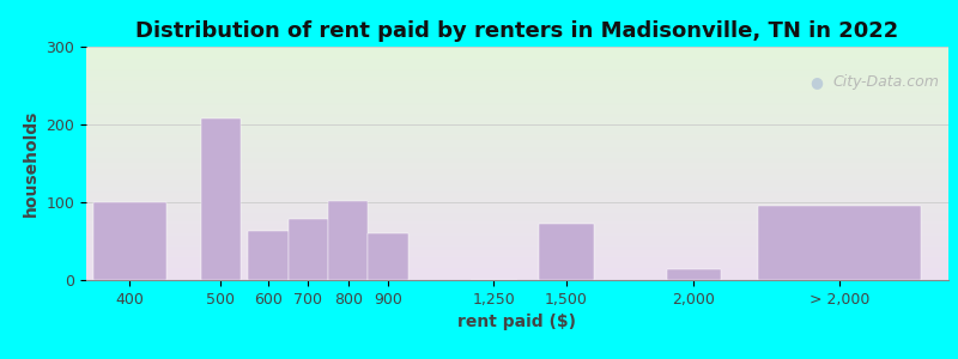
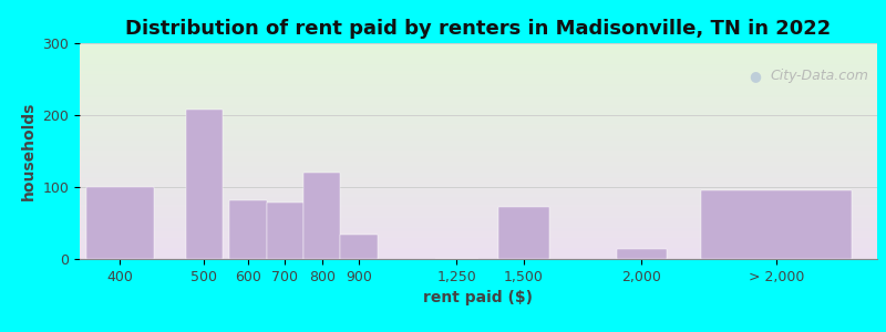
600: 63 -> 82
800: 101 -> 120
900: 60 -> 34
